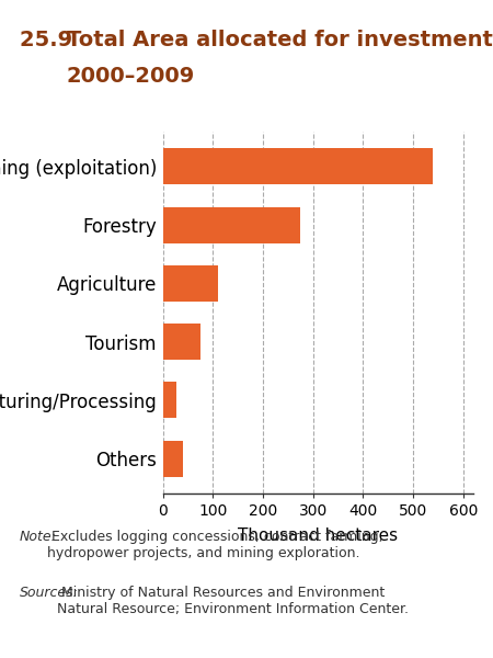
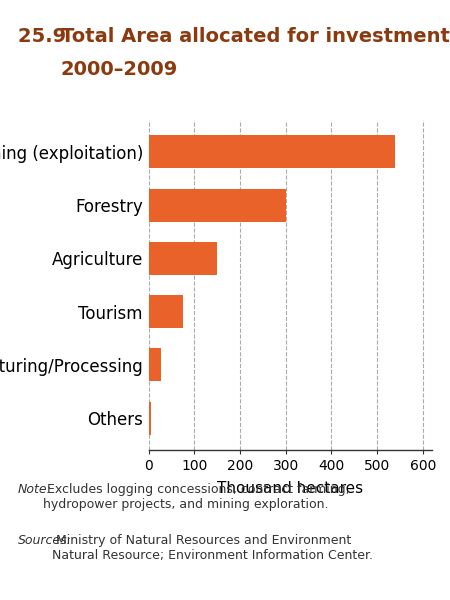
Forestry: 275 -> 300
Agriculture: 110 -> 150
Others: 40 -> 5
